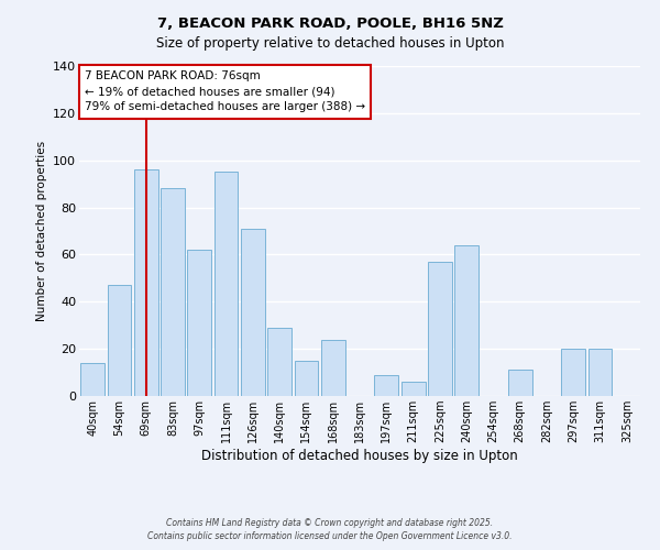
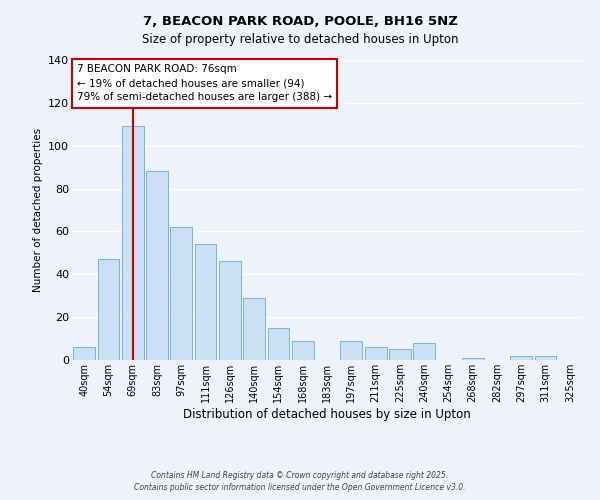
40sqm: 14 -> 6
69sqm: 96 -> 109
111sqm: 95 -> 54
126sqm: 71 -> 46
168sqm: 24 -> 9
225sqm: 57 -> 5
240sqm: 64 -> 8
268sqm: 11 -> 1
297sqm: 20 -> 2
311sqm: 20 -> 2
